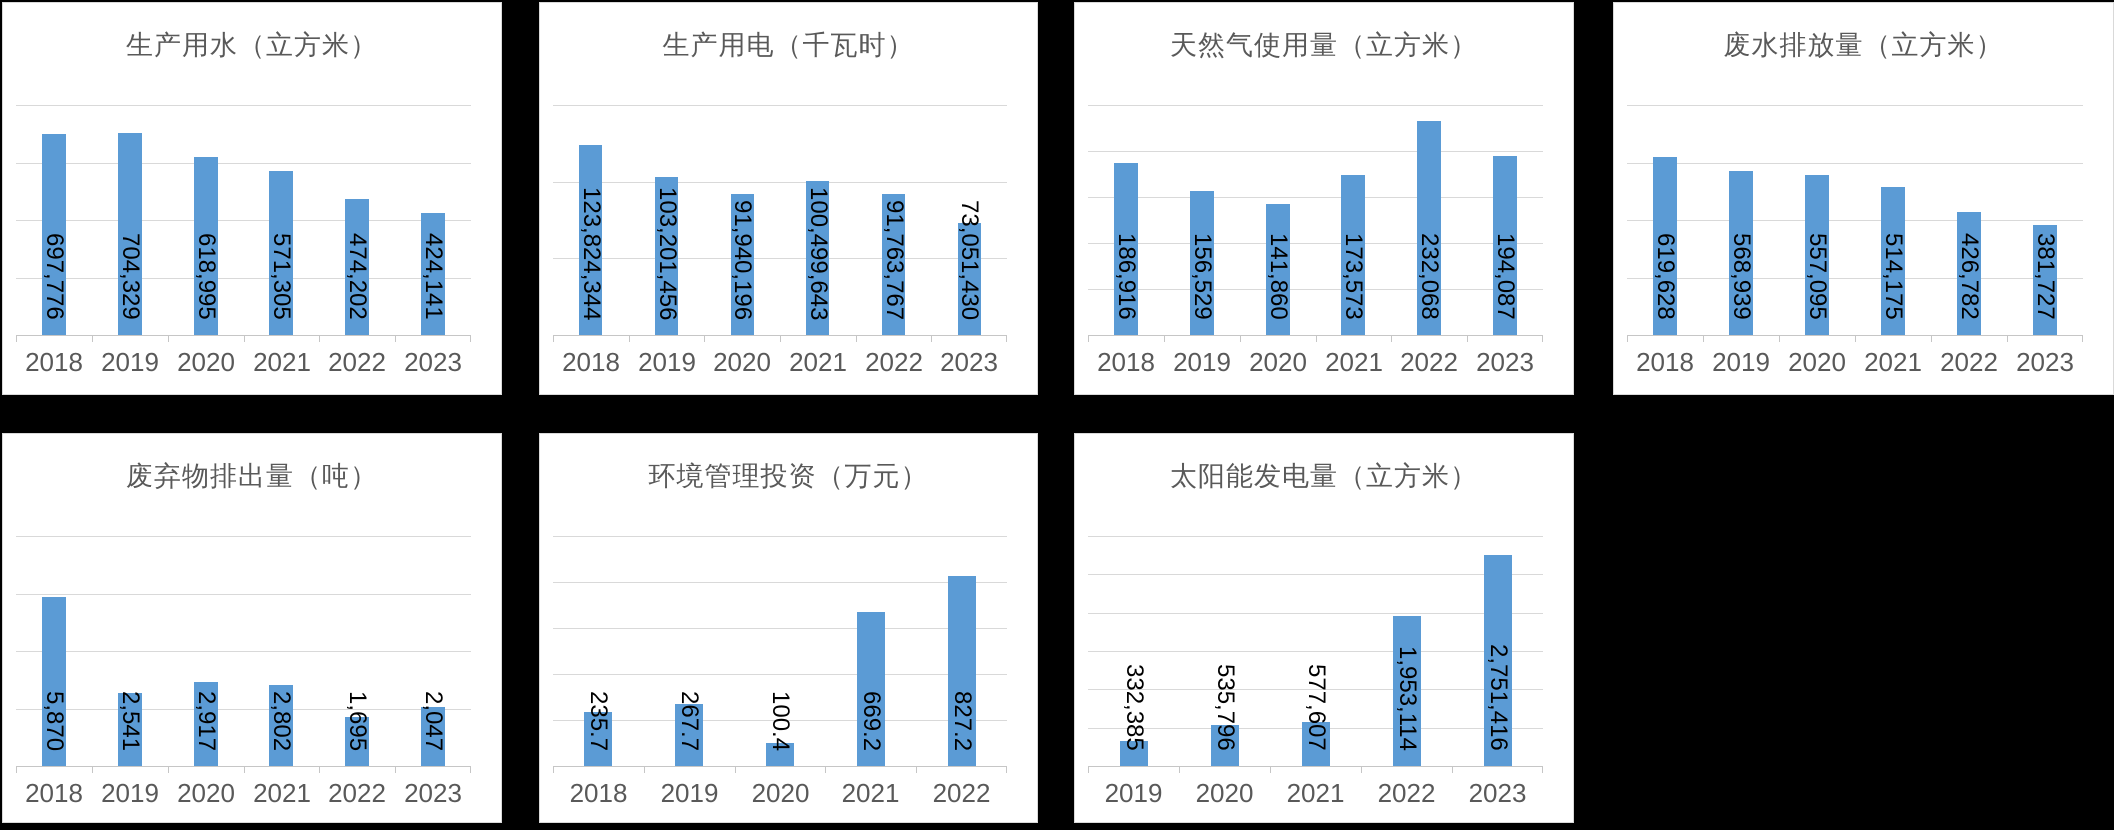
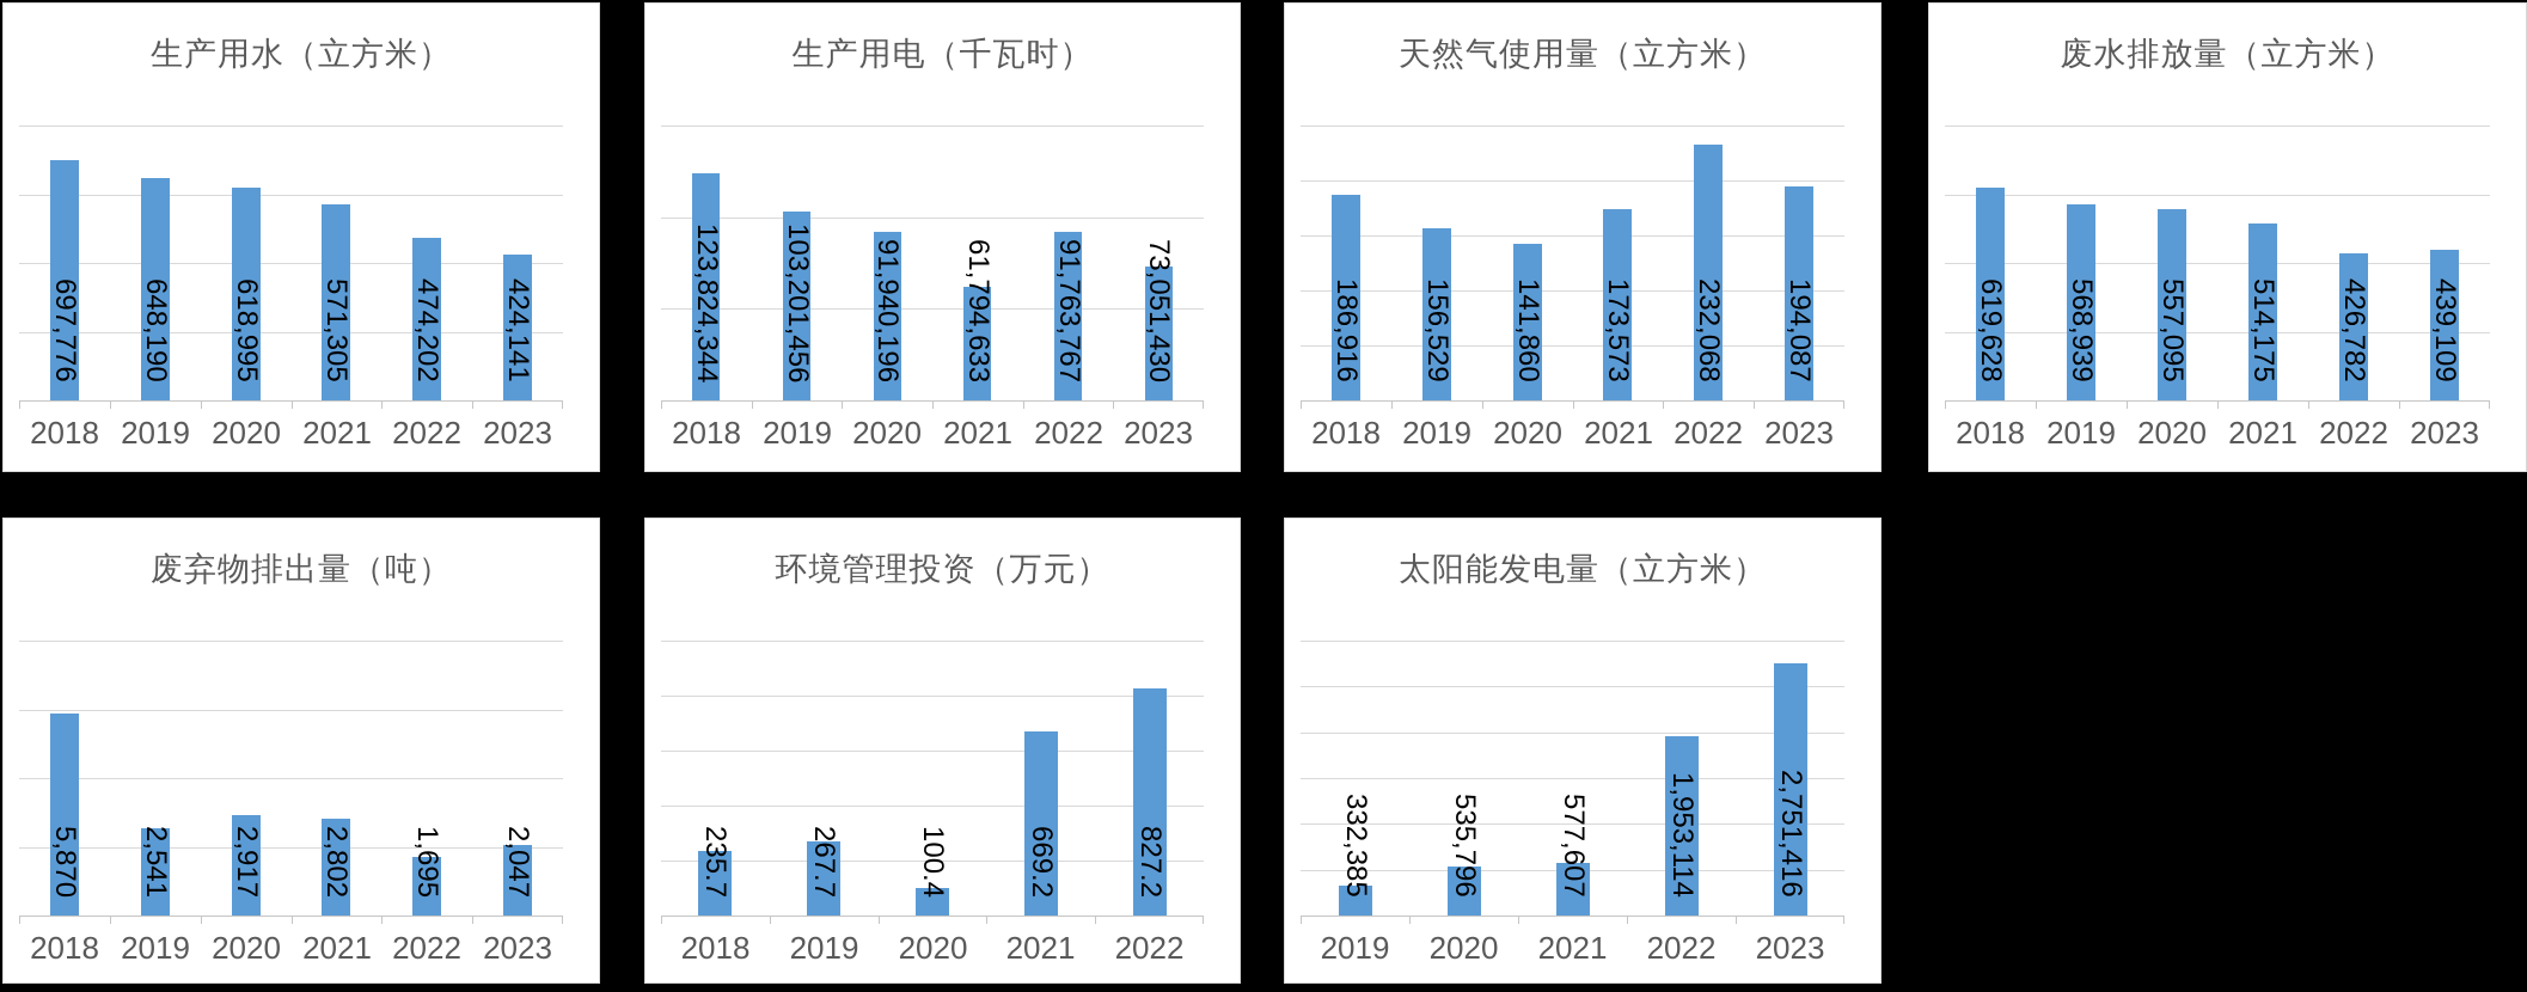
生产用水（立方米）/2019: 704,329 -> 648,190
生产用电（千瓦时）/2021: 100,499,643 -> 61,794,633
废水排放量（立方米）/2023: 381,727 -> 439,109
